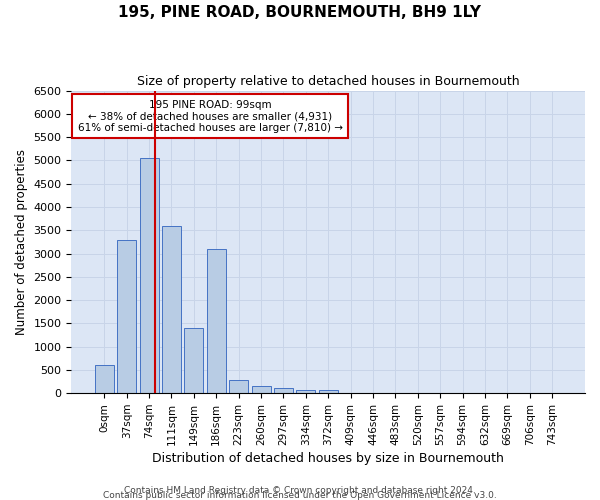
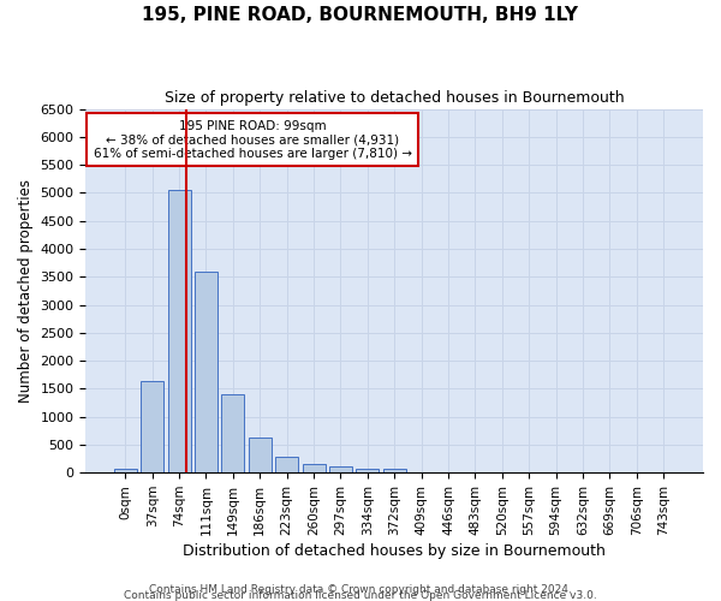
0sqm: 600 -> 80
37sqm: 3300 -> 1640
186sqm: 3100 -> 620
